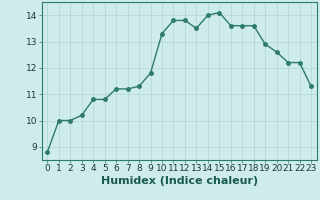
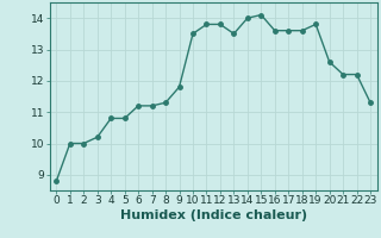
10: 13.3 -> 13.5
19: 12.9 -> 13.8
